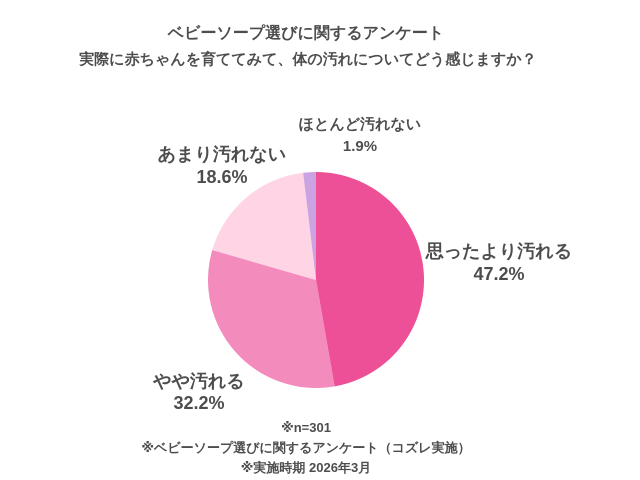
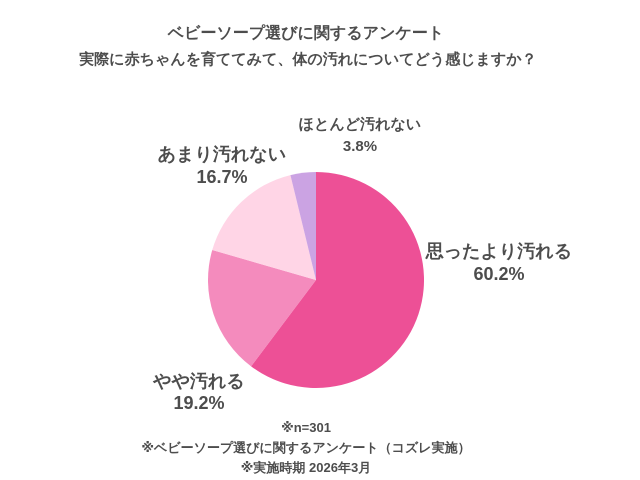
思ったより汚れる: 47.2% -> 60.2%
やや汚れる: 32.2% -> 19.2%
あまり汚れない: 18.6% -> 16.7%
ほとんど汚れない: 1.9% -> 3.8%
